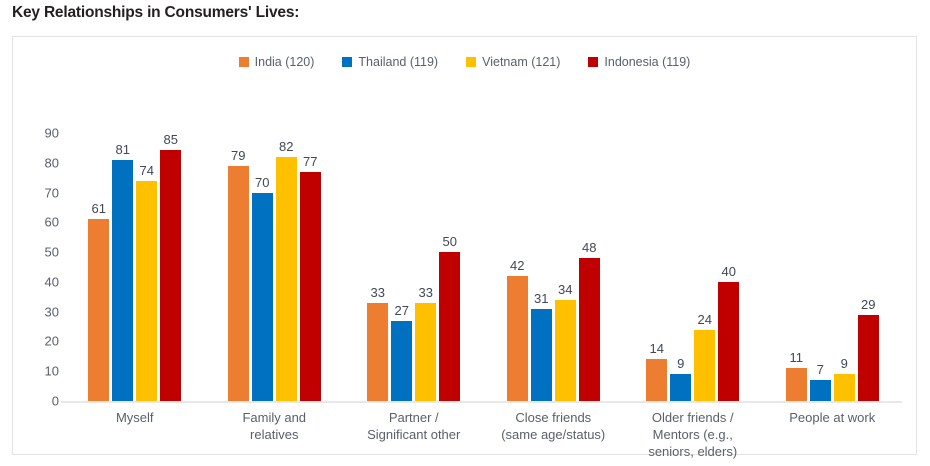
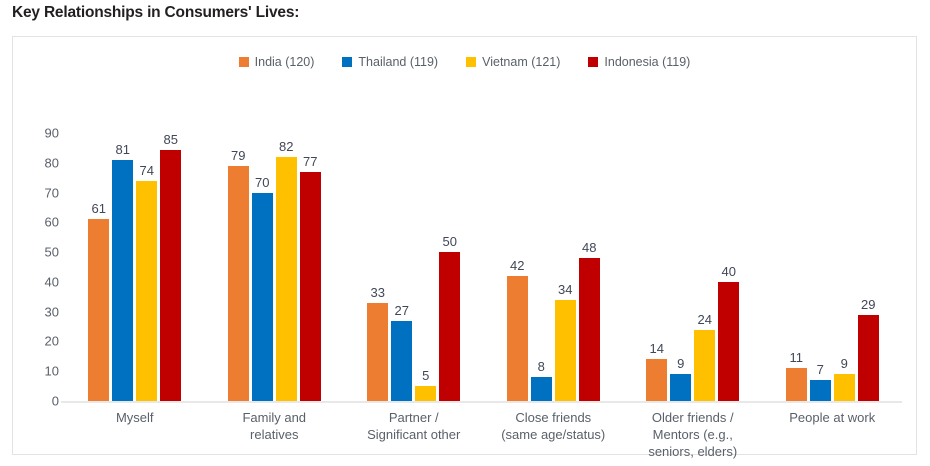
Vietnam (121)/Partner / Significant other: 33 -> 5
Thailand (119)/Close friends (same age/status): 31 -> 8
